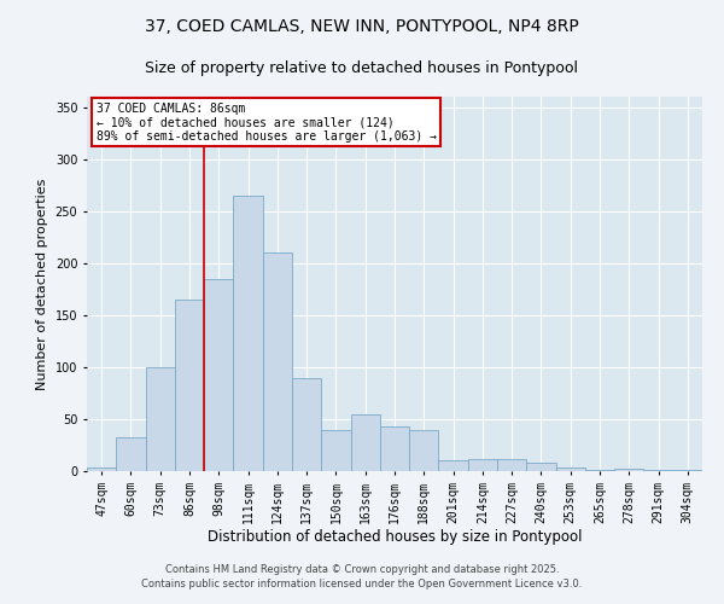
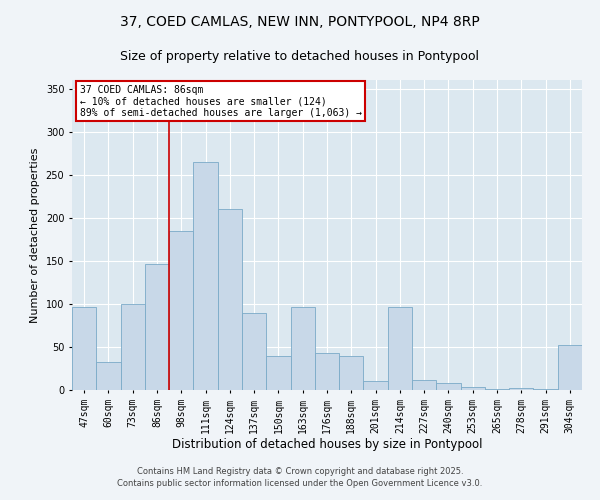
47sqm: 4 -> 96
86sqm: 165 -> 146
163sqm: 55 -> 96
214sqm: 12 -> 96
304sqm: 1 -> 52
